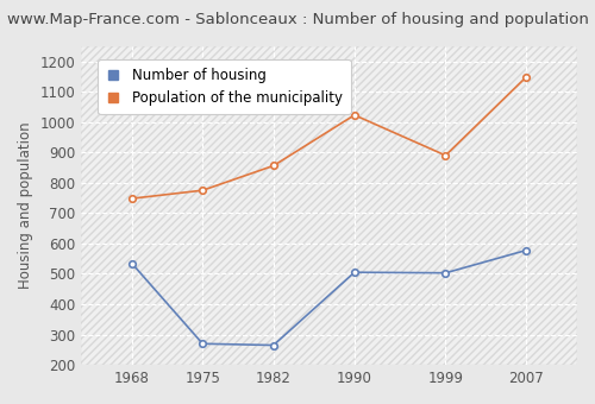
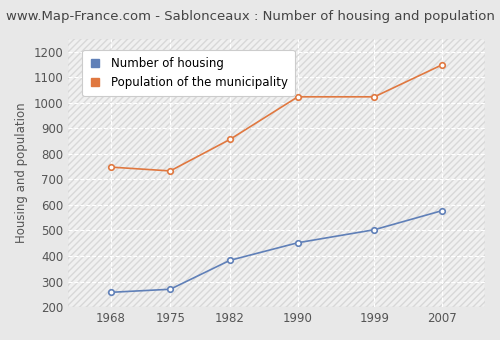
Number of housing/1968: 535 -> 258
Population of the municipality/1975: 775 -> 733
Number of housing/1982: 265 -> 383
Number of housing/1990: 505 -> 452
Population of the municipality/1999: 890 -> 1023
